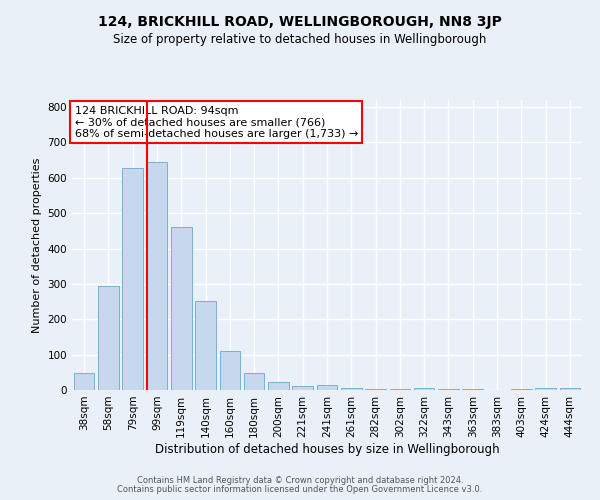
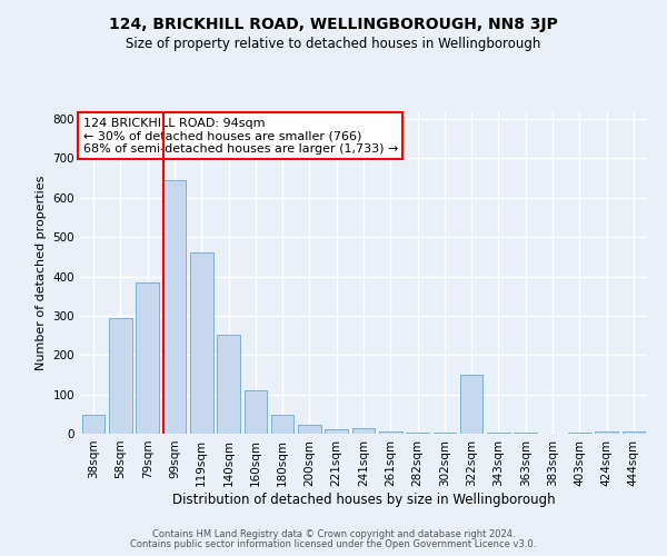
79sqm: 627 -> 385
322sqm: 5 -> 150
